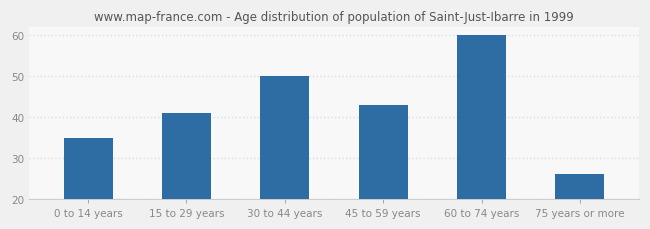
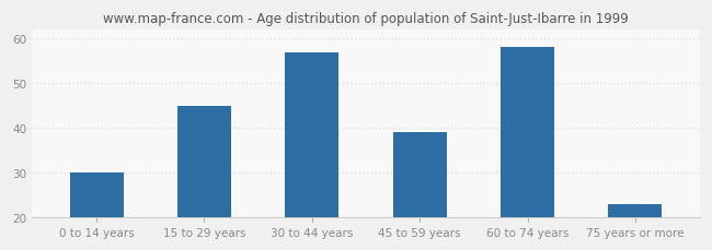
0 to 14 years: 35 -> 30
15 to 29 years: 41 -> 45
30 to 44 years: 50 -> 57
45 to 59 years: 43 -> 39
60 to 74 years: 60 -> 58
75 years or more: 26 -> 23
